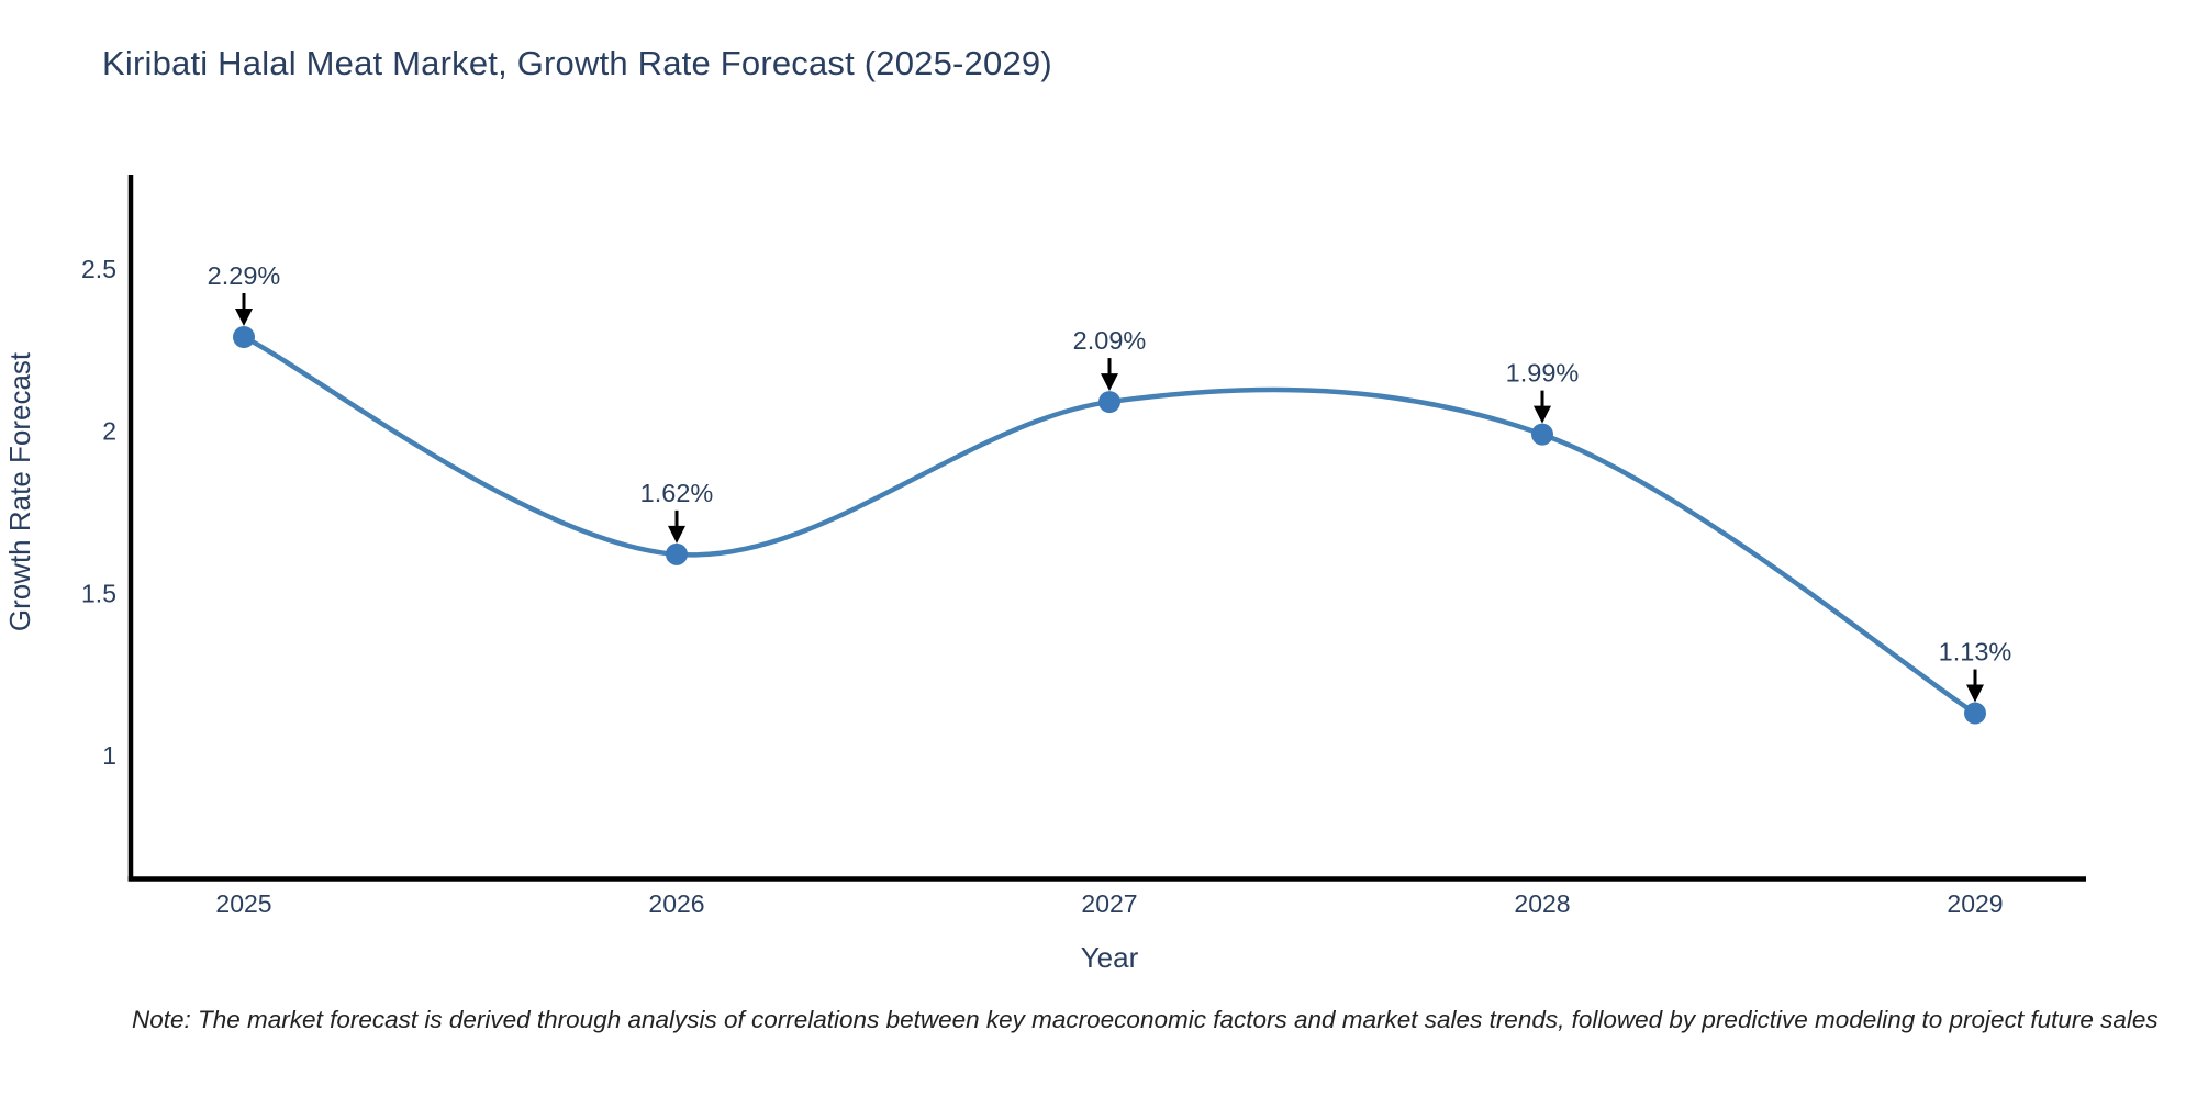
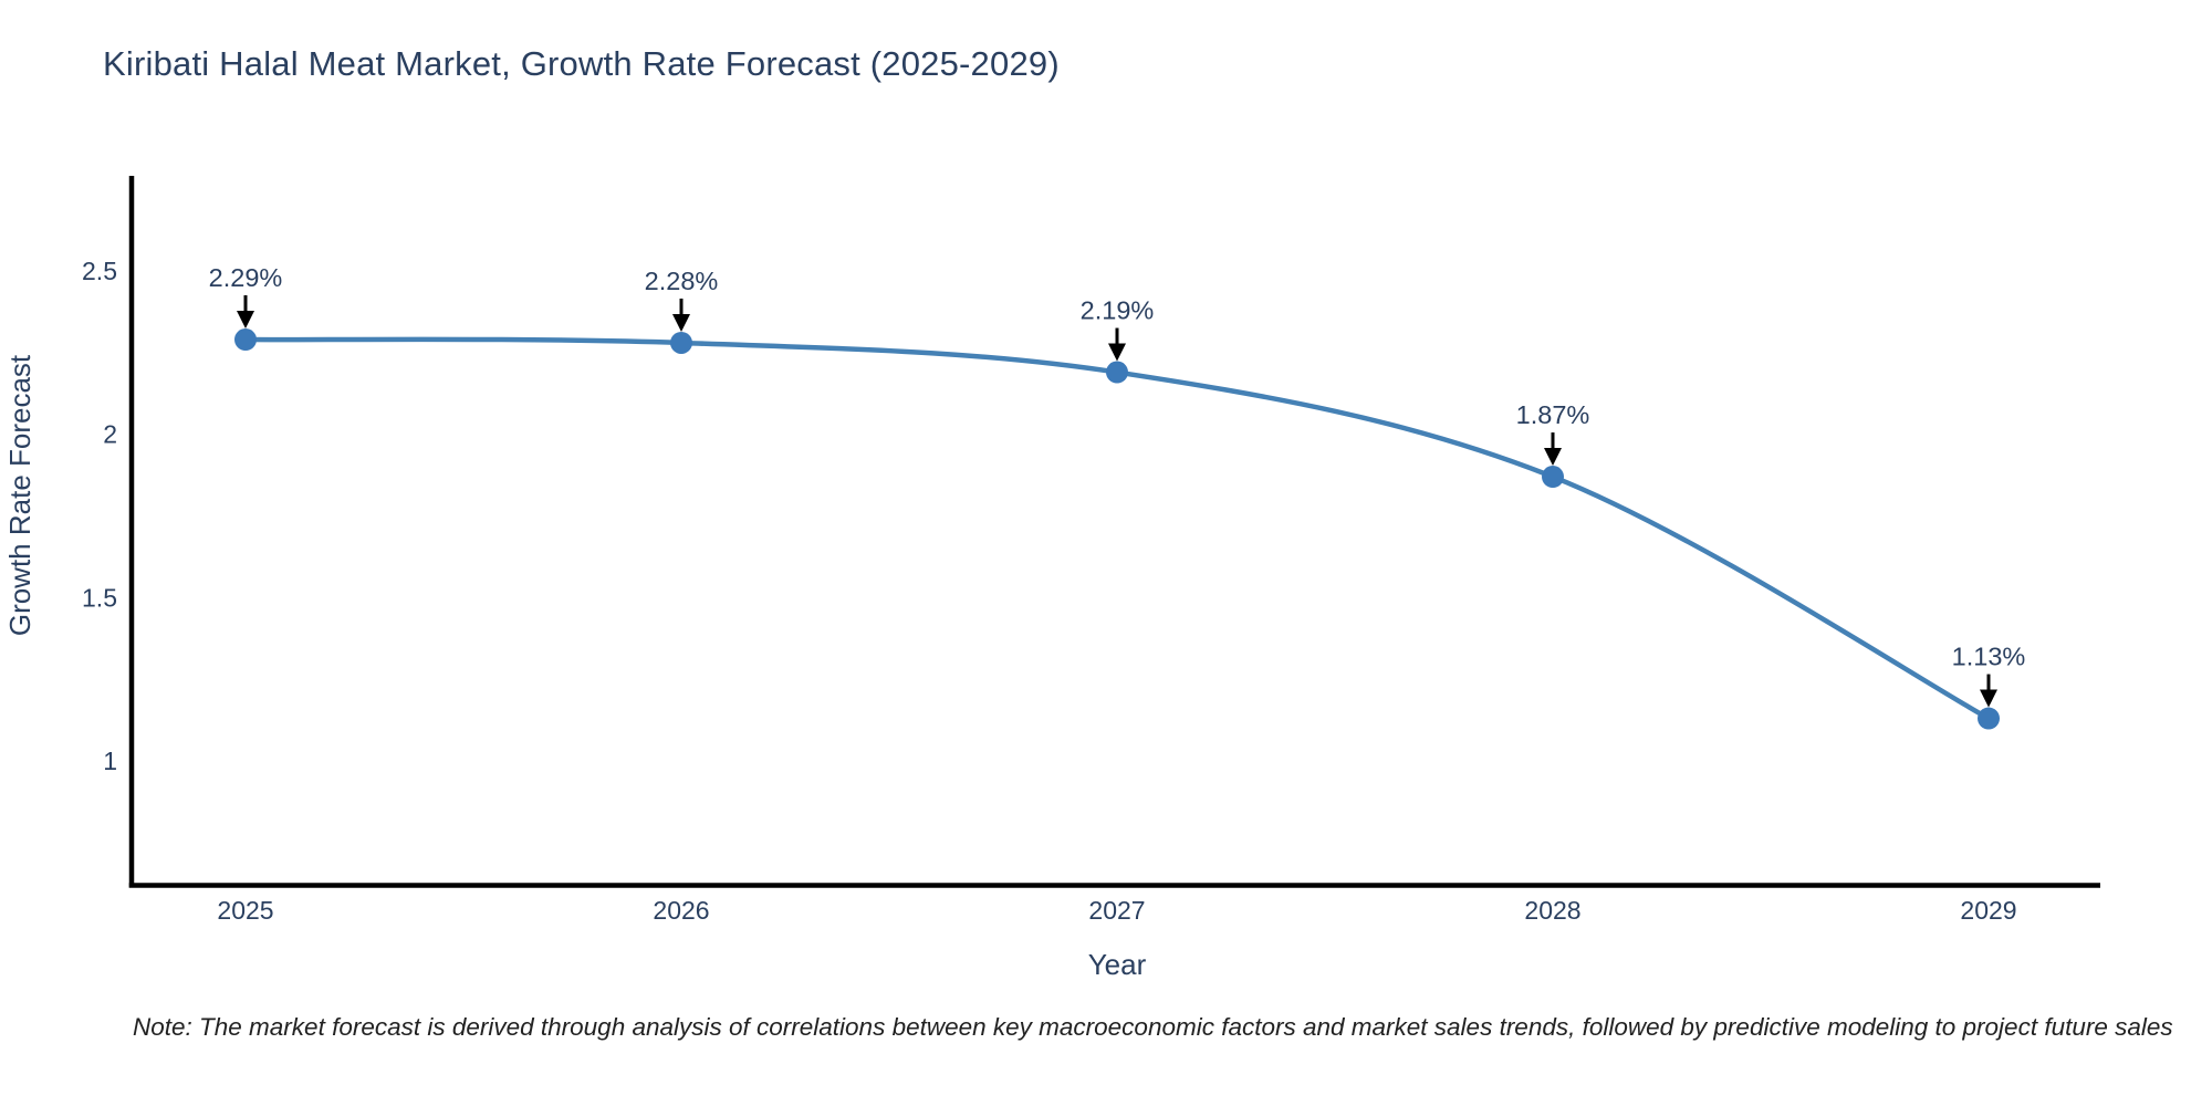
2026: 1.62% -> 2.28%
2027: 2.09% -> 2.19%
2028: 1.99% -> 1.87%
